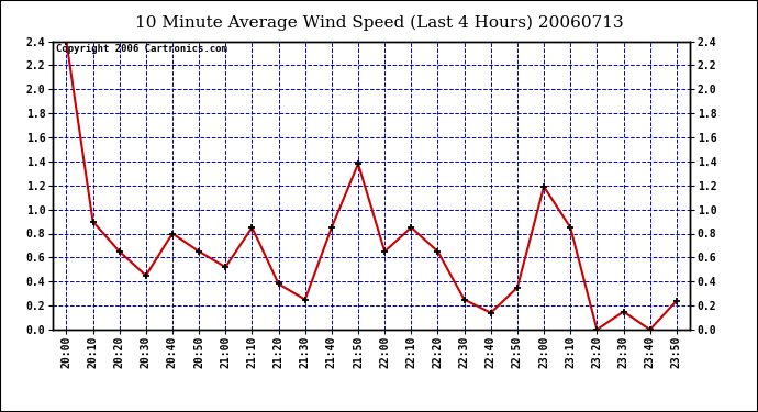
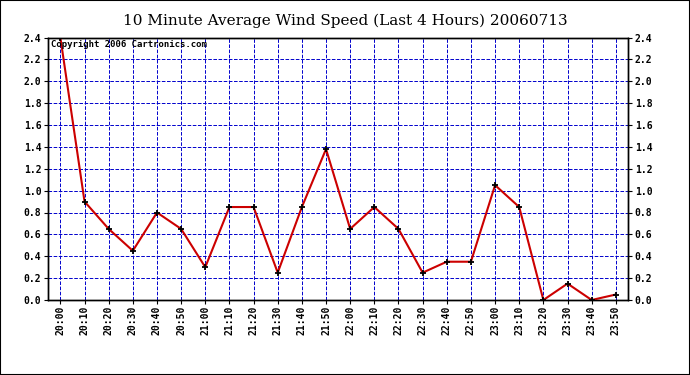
21:00: 0.52 -> 0.30
21:20: 0.38 -> 0.85
22:40: 0.14 -> 0.35
23:00: 1.19 -> 1.05
23:50: 0.24 -> 0.05
